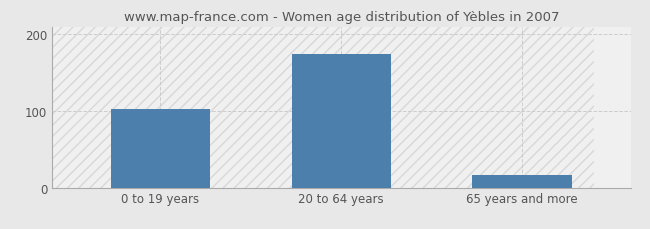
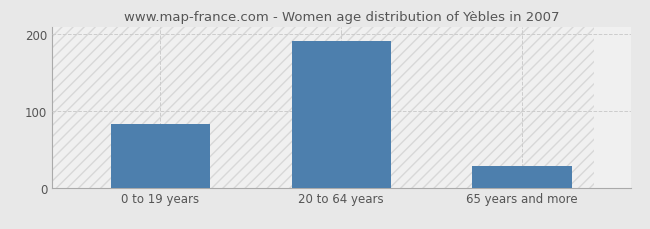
0 to 19 years: 102 -> 83
20 to 64 years: 174 -> 191
65 years and more: 16 -> 28
